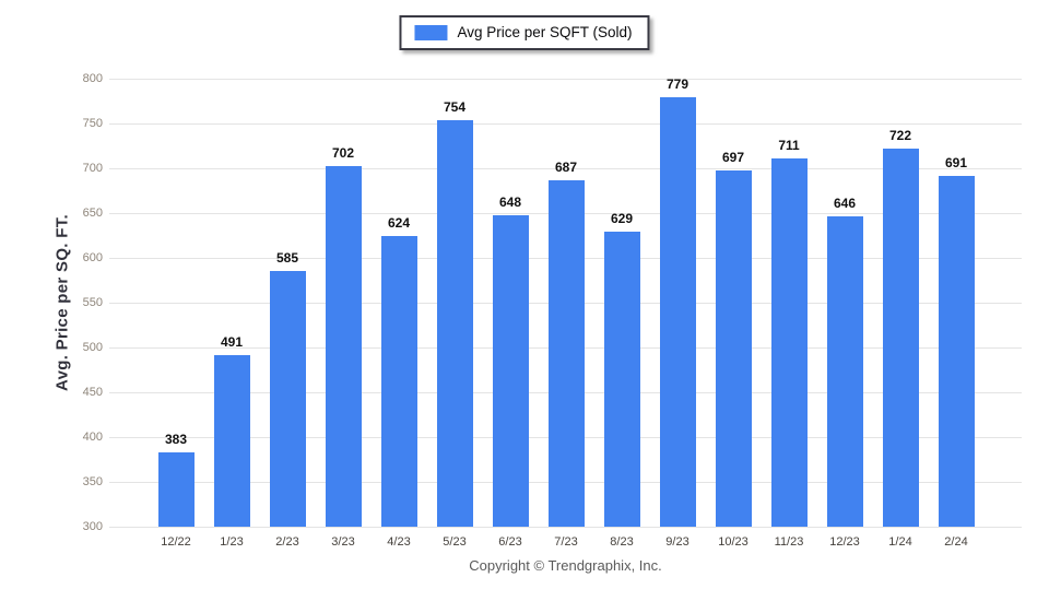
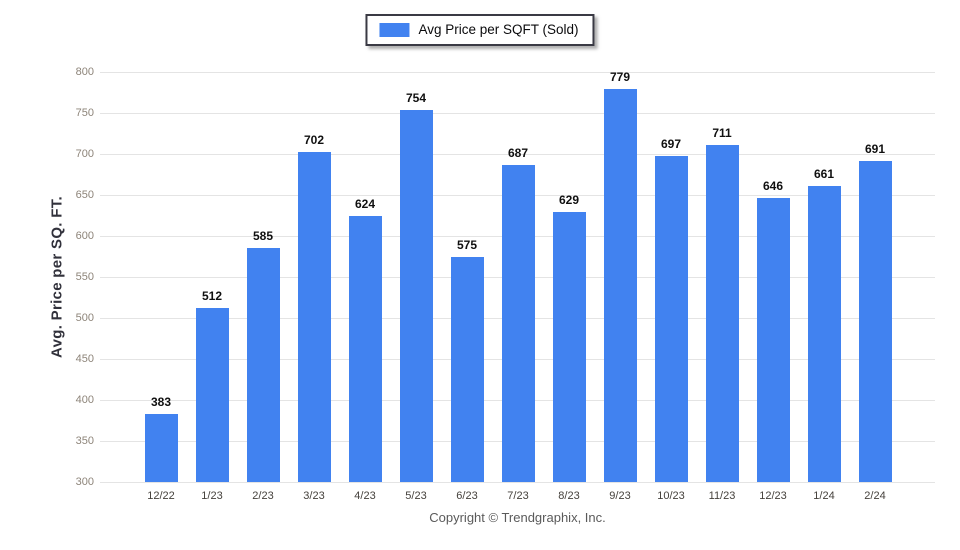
1/23: 491 -> 512
6/23: 648 -> 575
1/24: 722 -> 661
